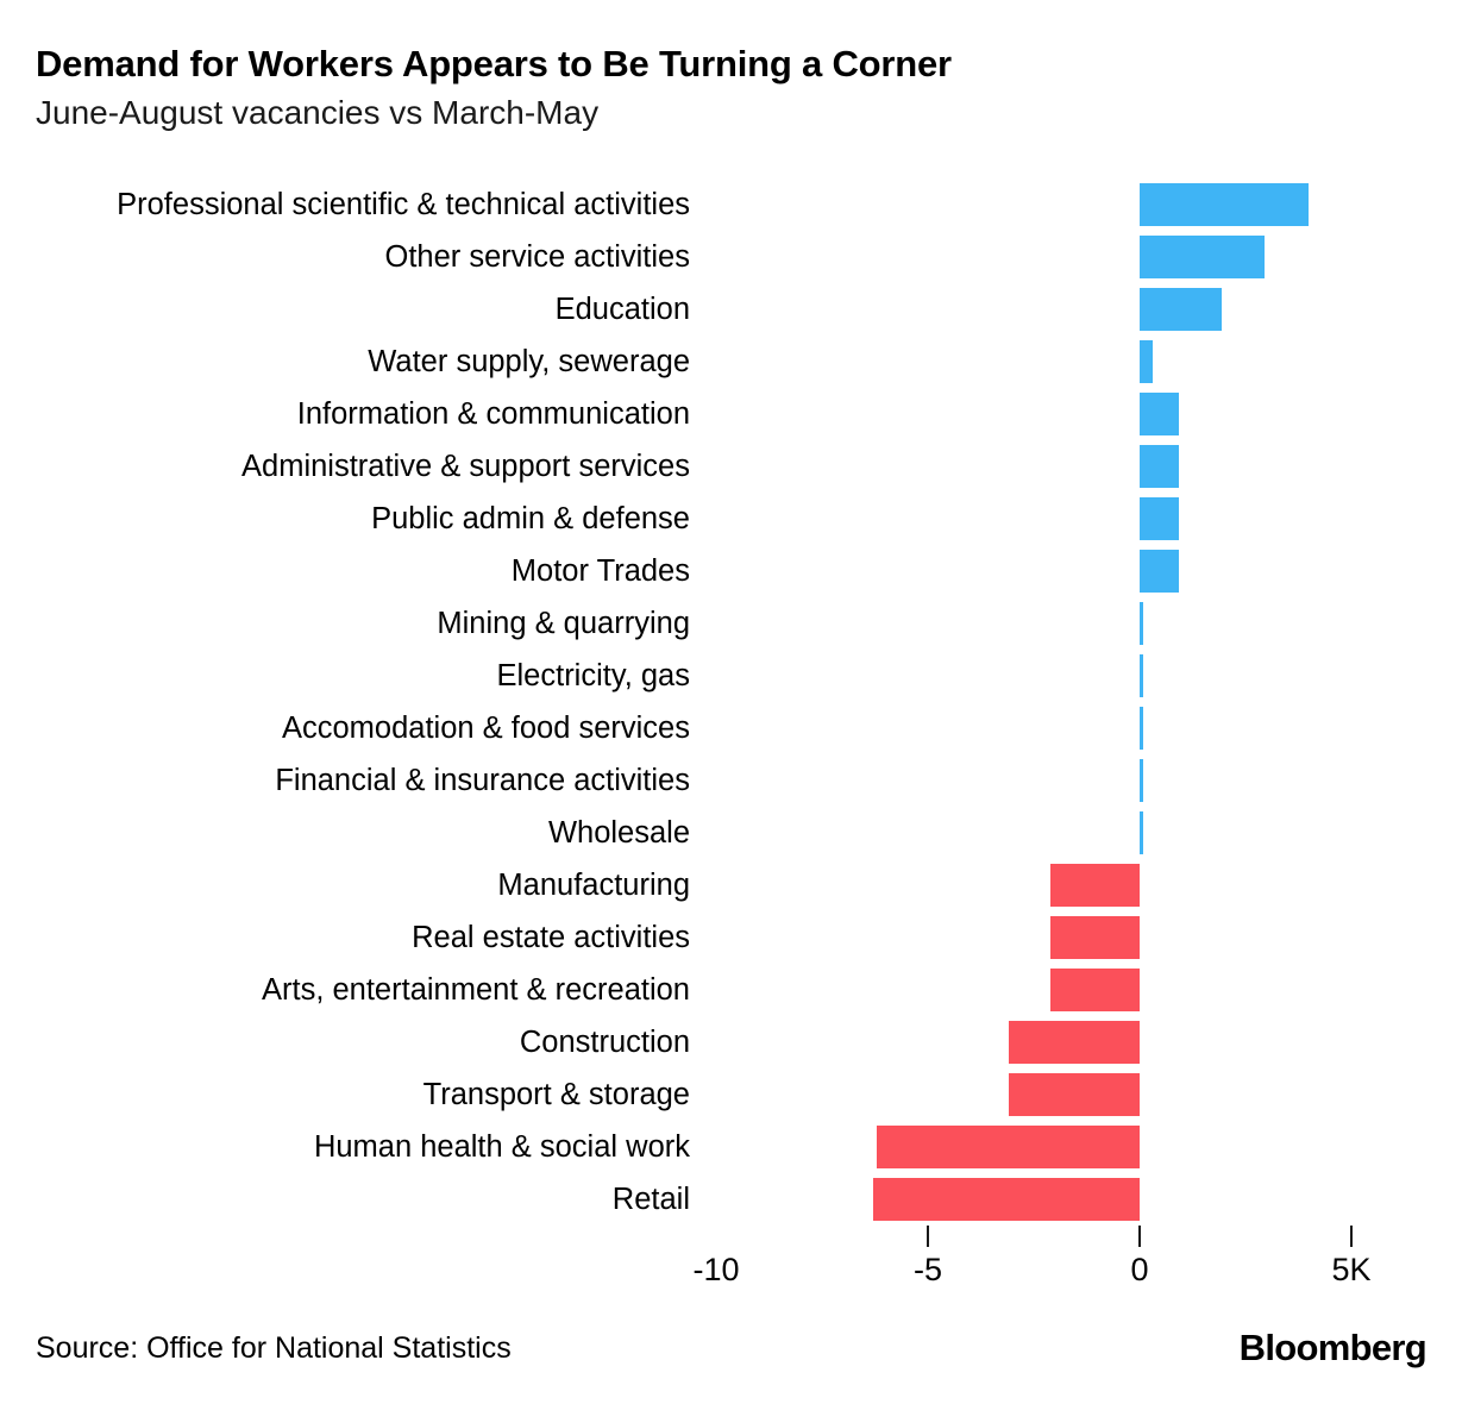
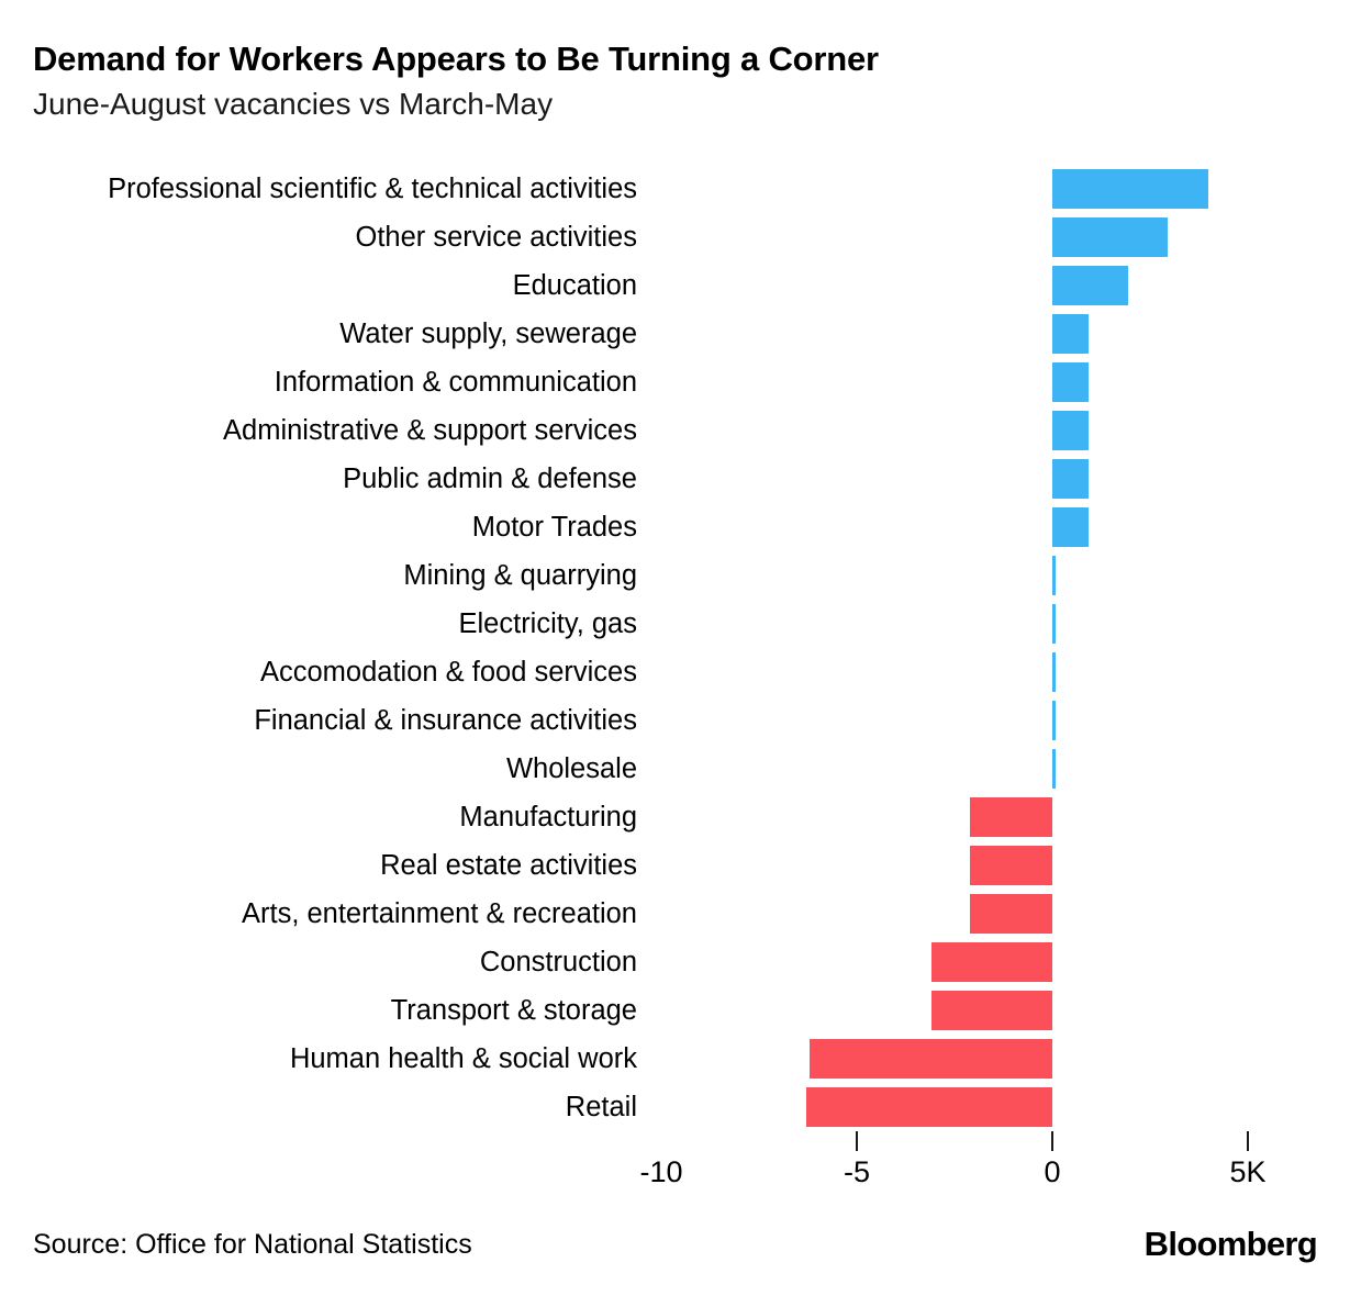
Water supply, sewerage: 0.3K -> 0.9K
